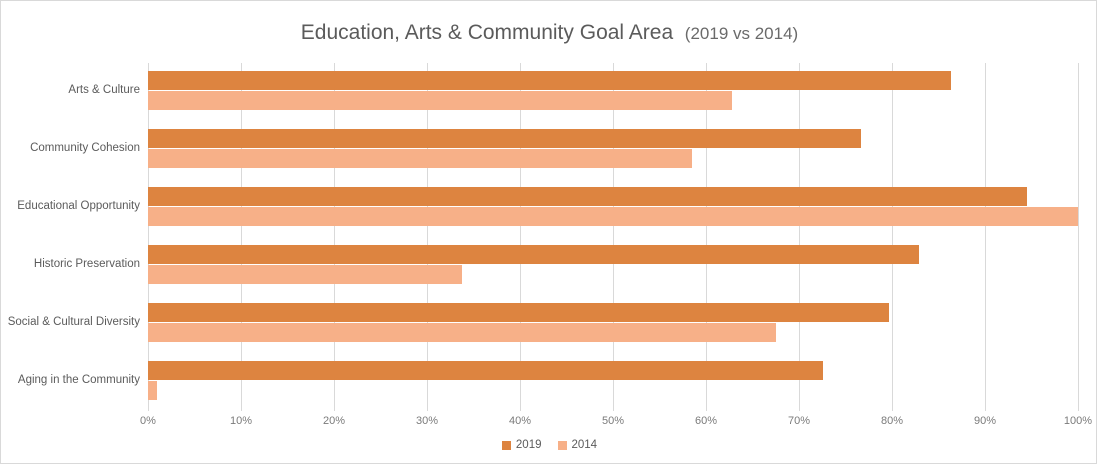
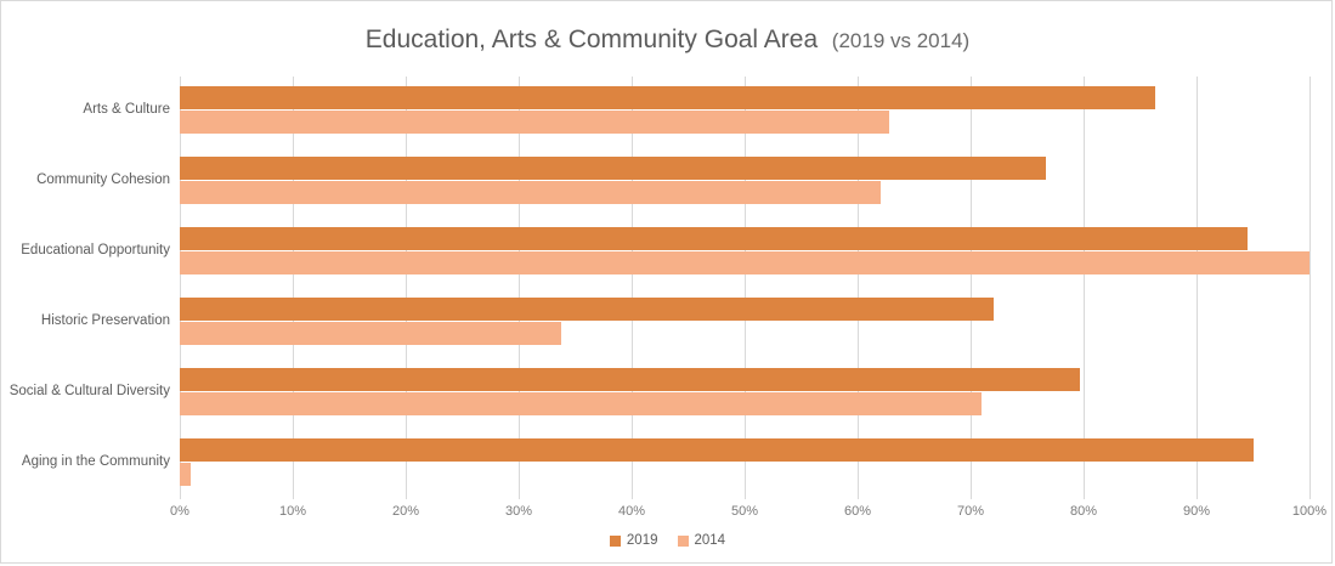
2014/Community Cohesion: 58% -> 62%
2019/Historic Preservation: 83% -> 72%
2014/Social & Cultural Diversity: 68% -> 71%
2019/Aging in the Community: 73% -> 95%
